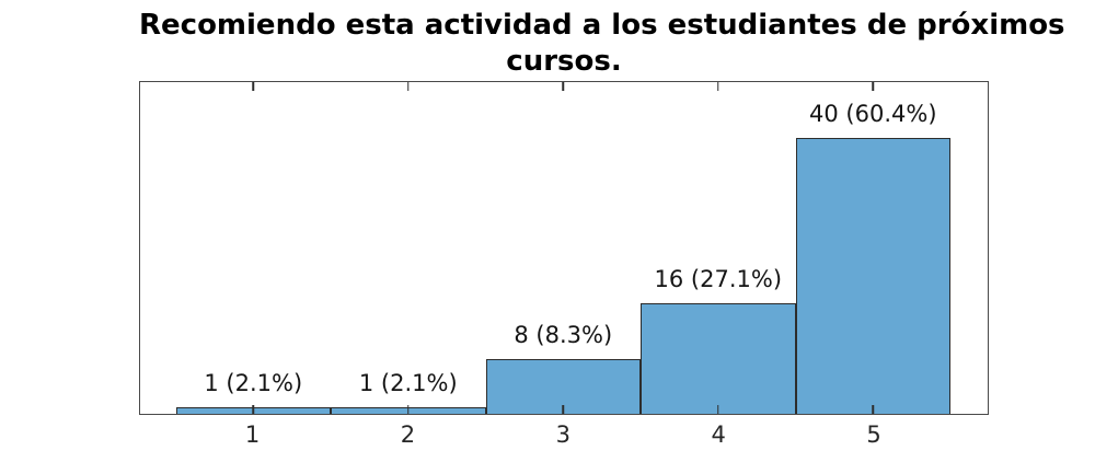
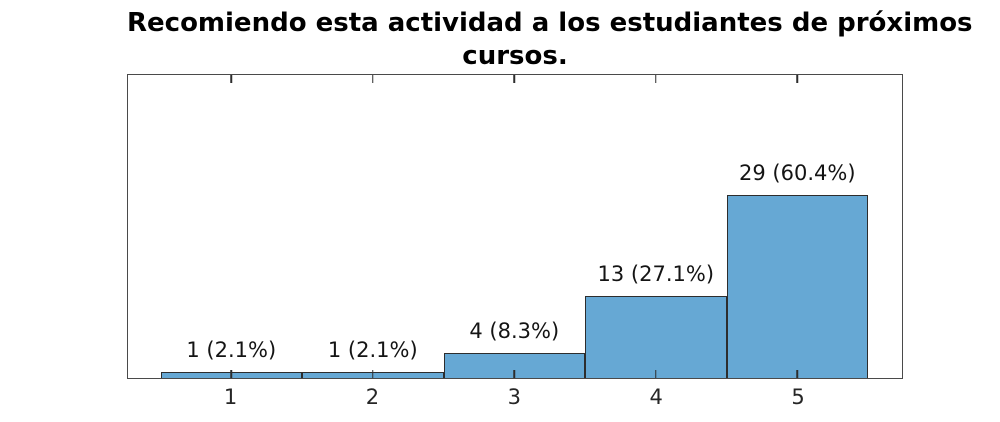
3: 8 -> 4
4: 16 -> 13
5: 40 -> 29
